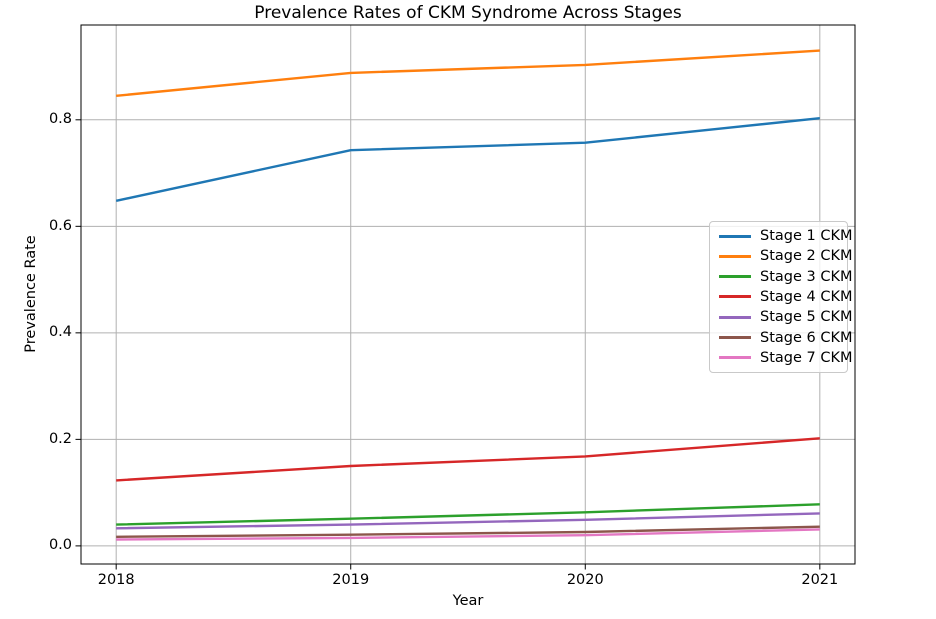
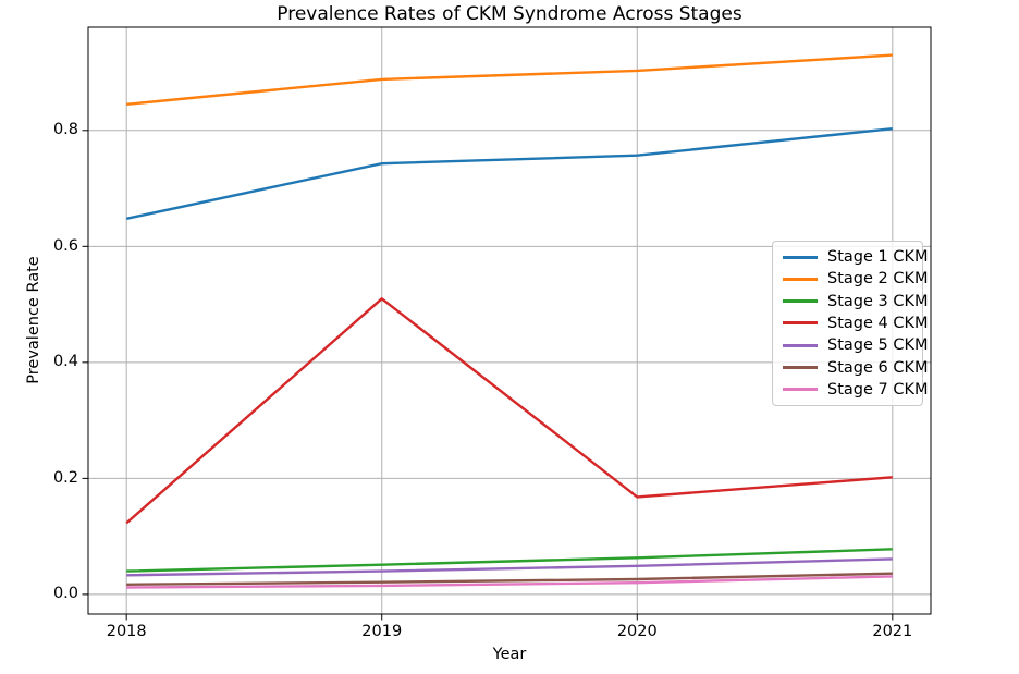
Stage 4 CKM/2019: 0.15 -> 0.51
